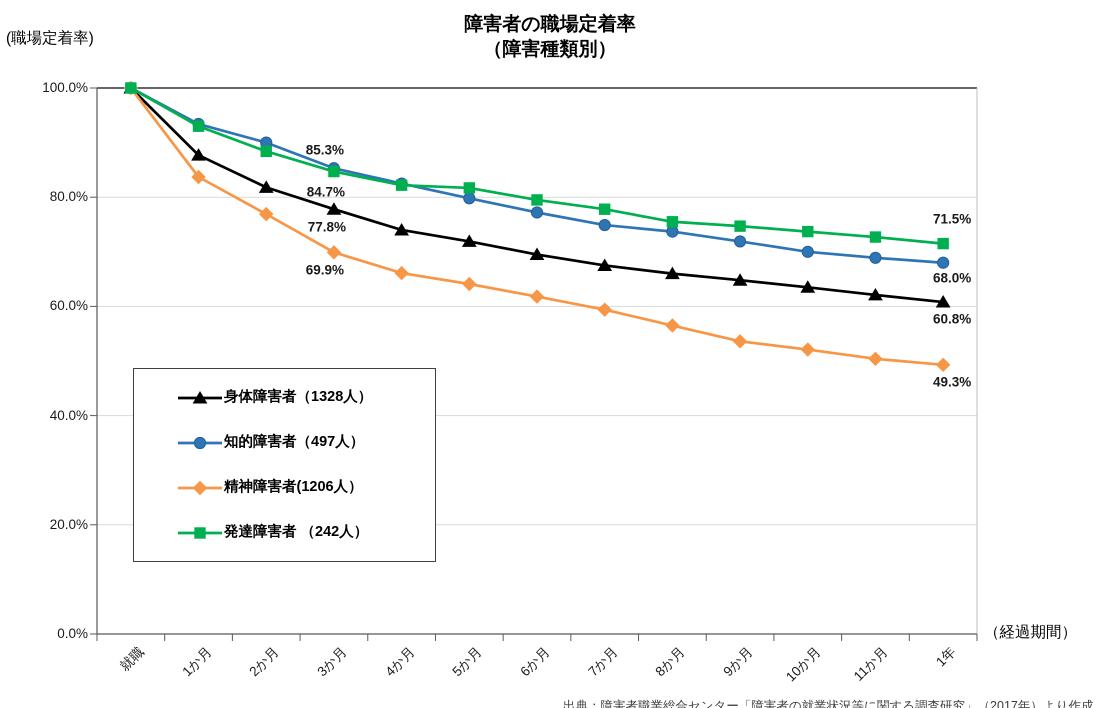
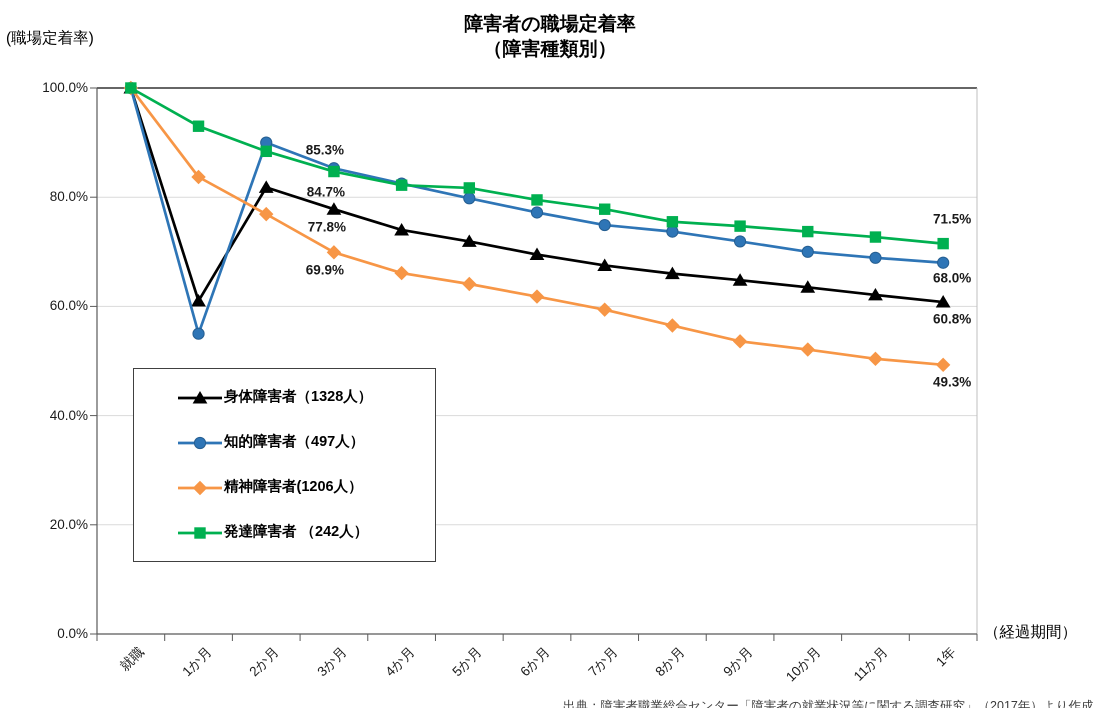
身体障害者（1328人）/1か月: 88% -> 61%
知的障害者（497人）/1か月: 93% -> 55%
